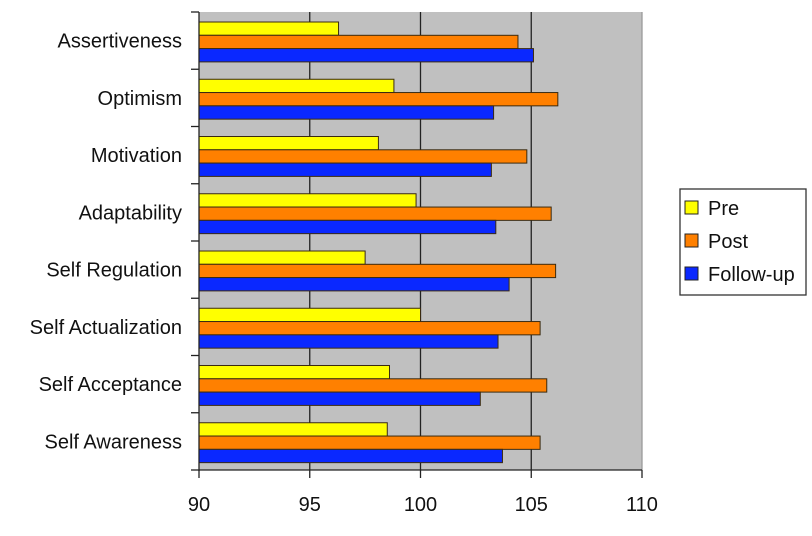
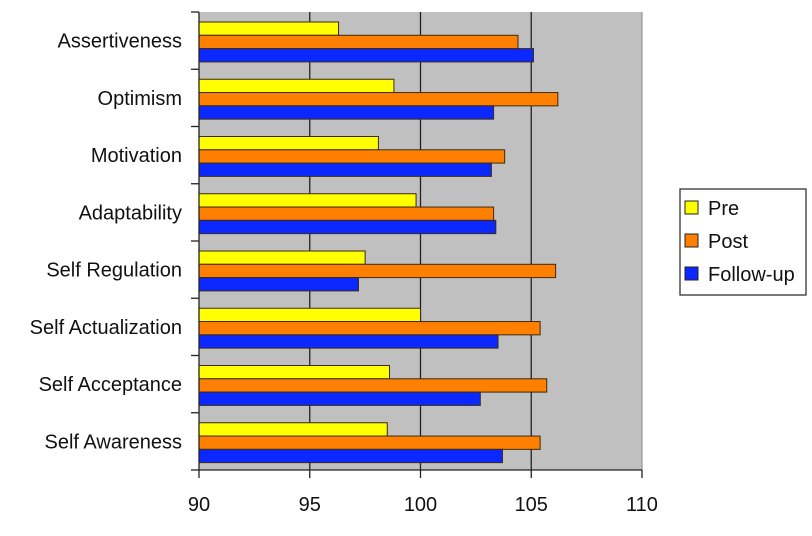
Post/Motivation: 104.8 -> 103.8
Post/Adaptability: 105.9 -> 103.3
Follow-up/Self Regulation: 104.0 -> 97.2
